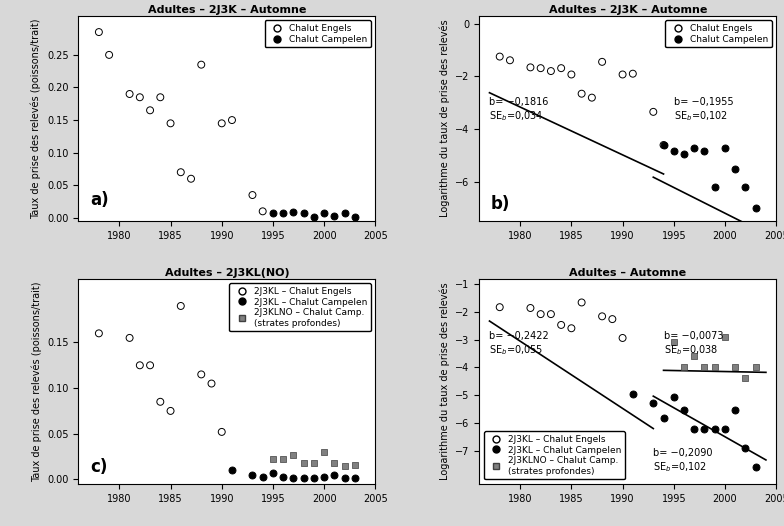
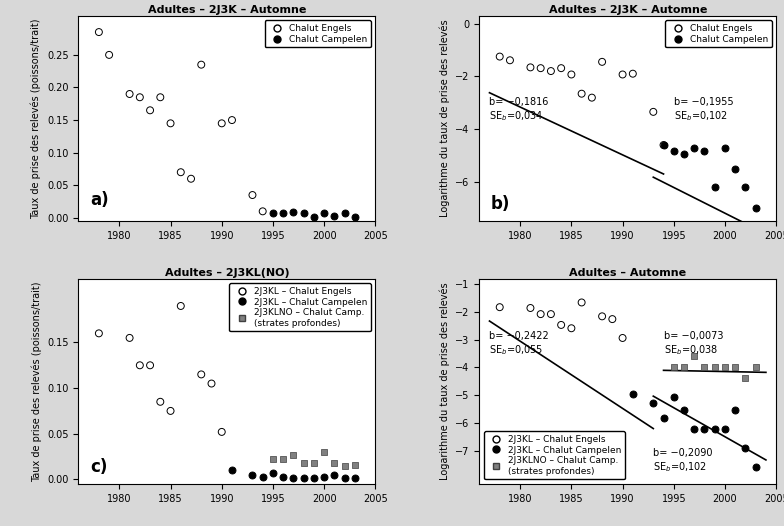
Adultes – Automne/2J3KLNO – Chalut Camp. (strates profondes)/1995: -3.1 -> -4.0
Adultes – Automne/2J3KLNO – Chalut Camp. (strates profondes)/2000: -2.9 -> -4.0
